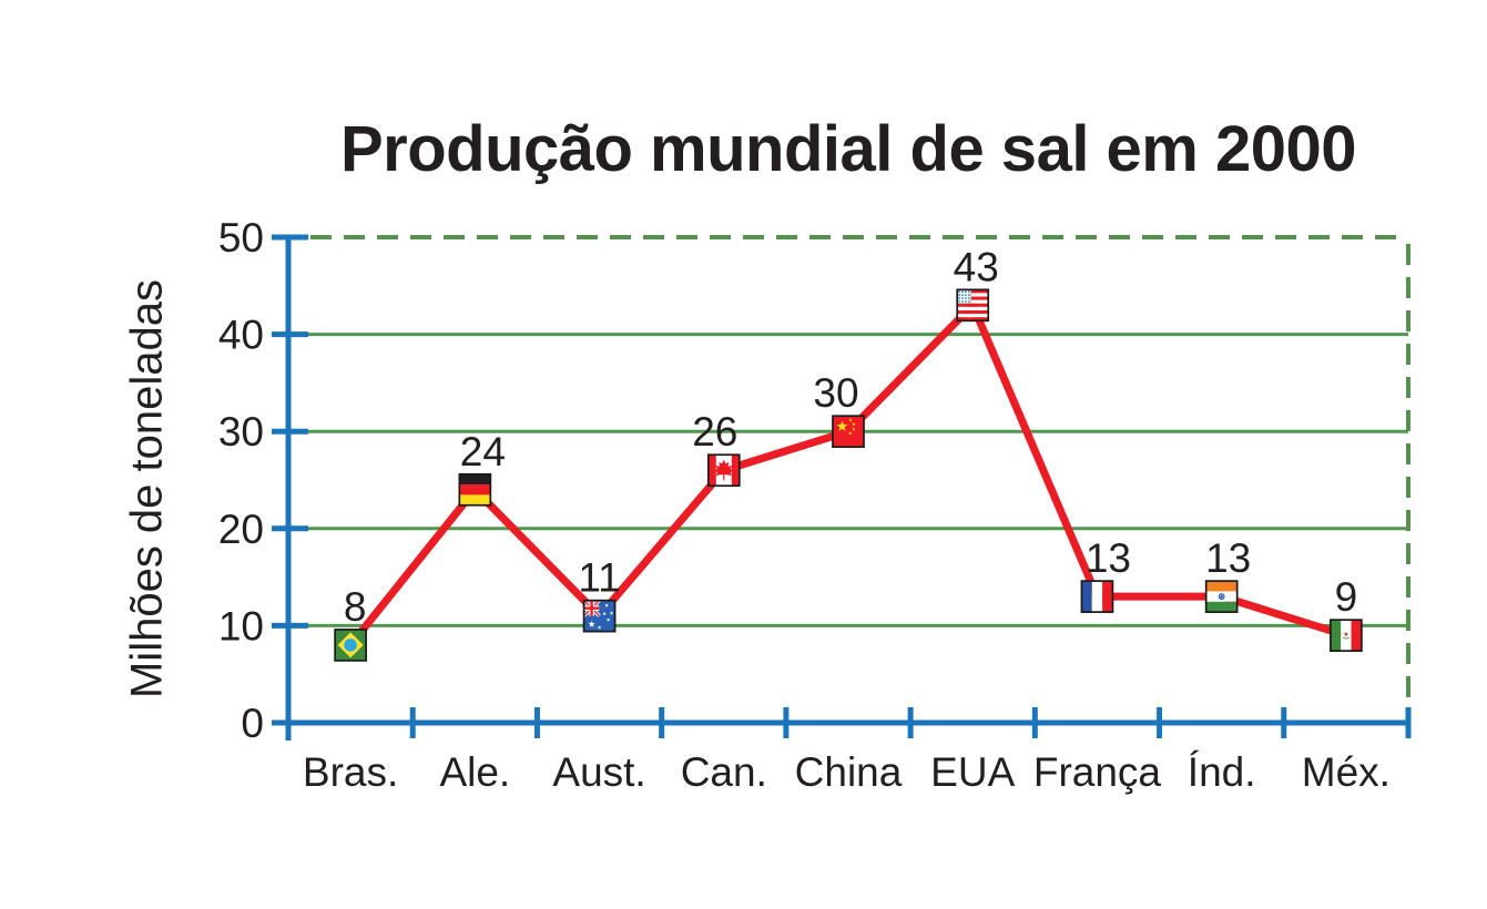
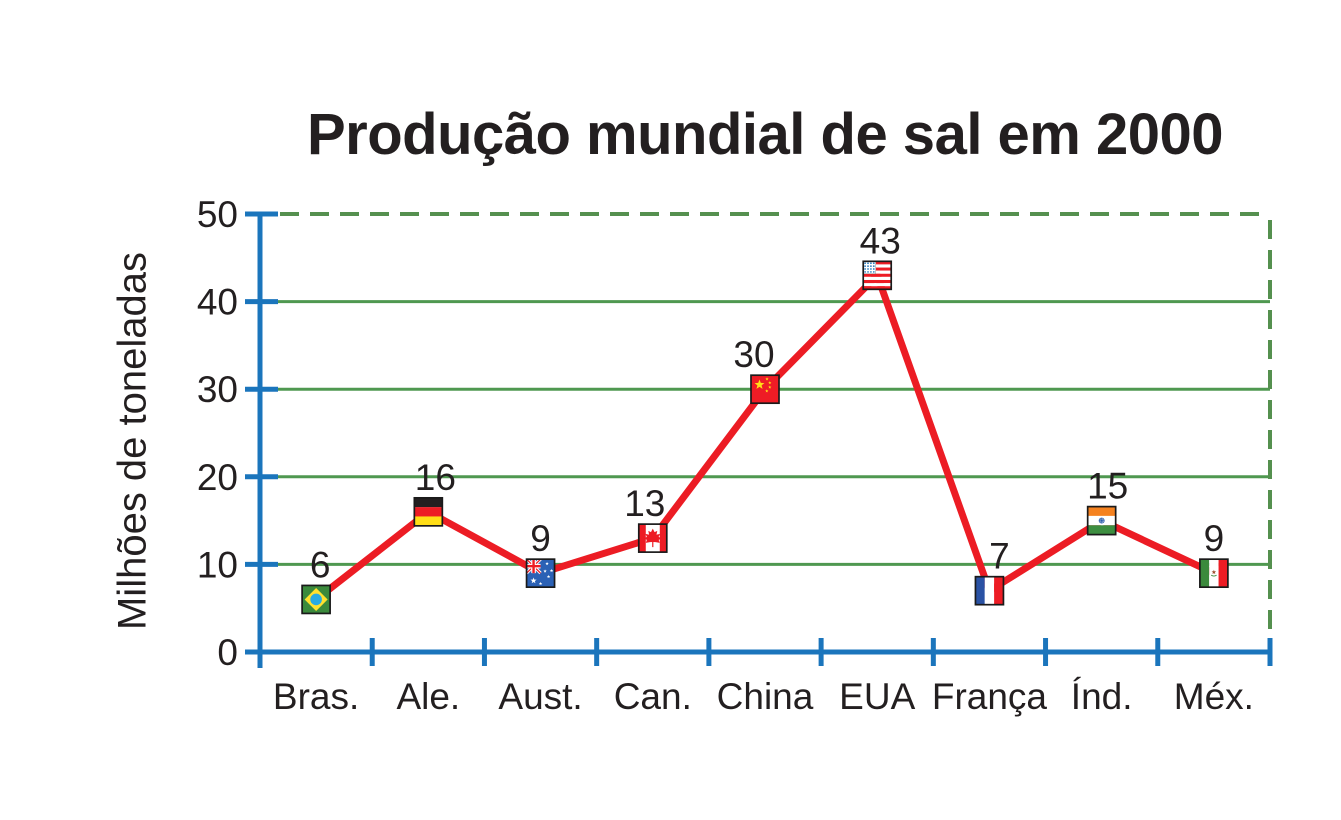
Bras.: 8 -> 6
Ale.: 24 -> 16
Aust.: 11 -> 9
Can.: 26 -> 13
França: 13 -> 7
Índ.: 13 -> 15
